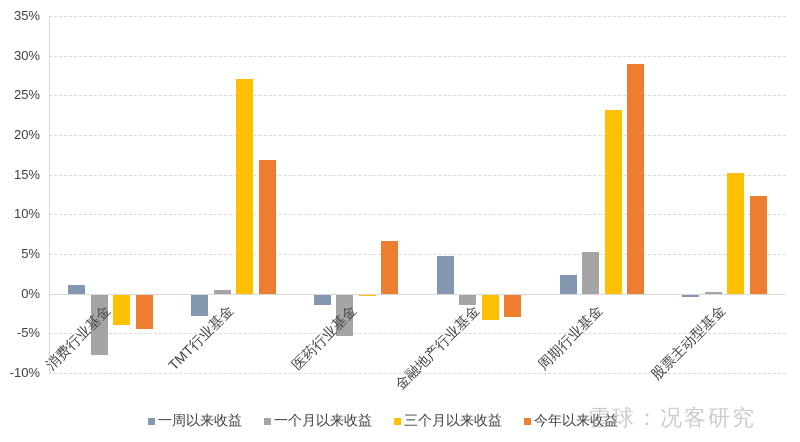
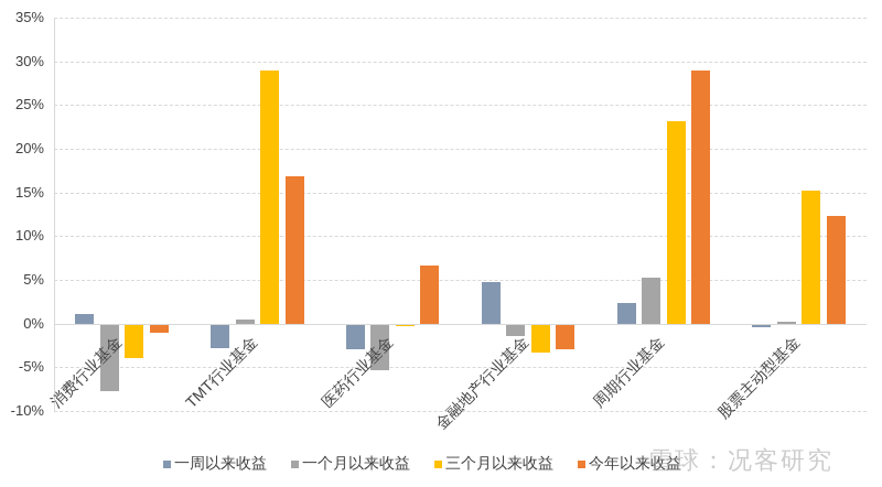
今年以来收益/消费行业基金: -4% -> -1%
三个月以来收益/TMT行业基金: 27% -> 29%
一周以来收益/医药行业基金: -1% -> -3%
